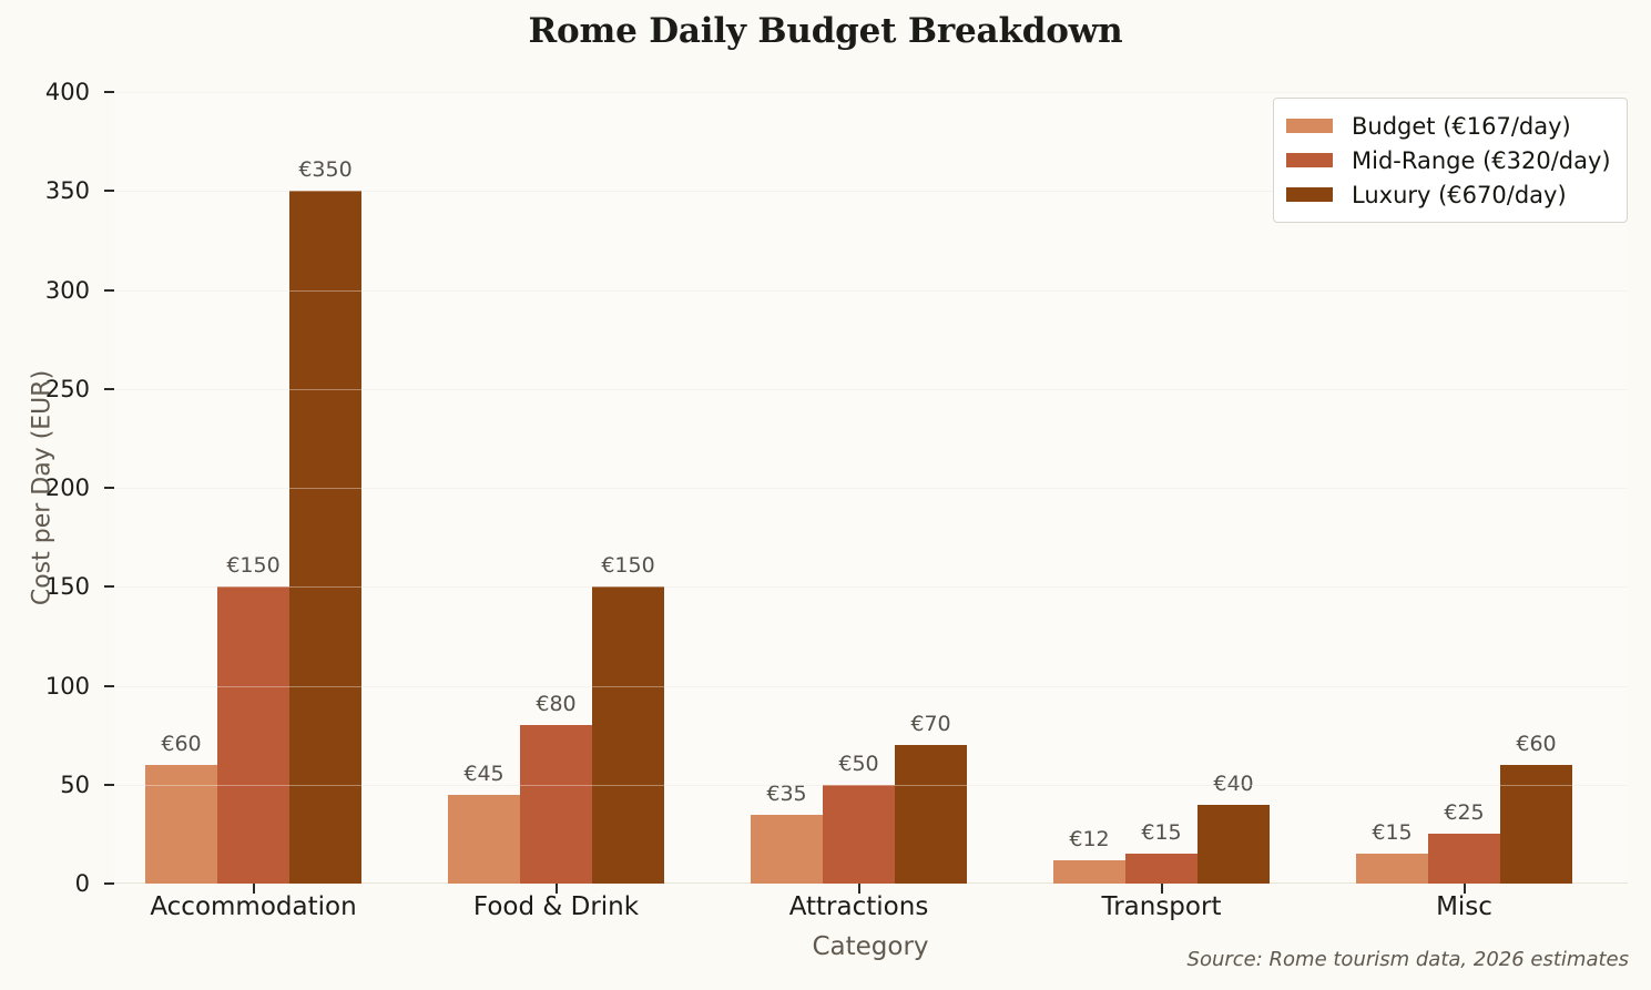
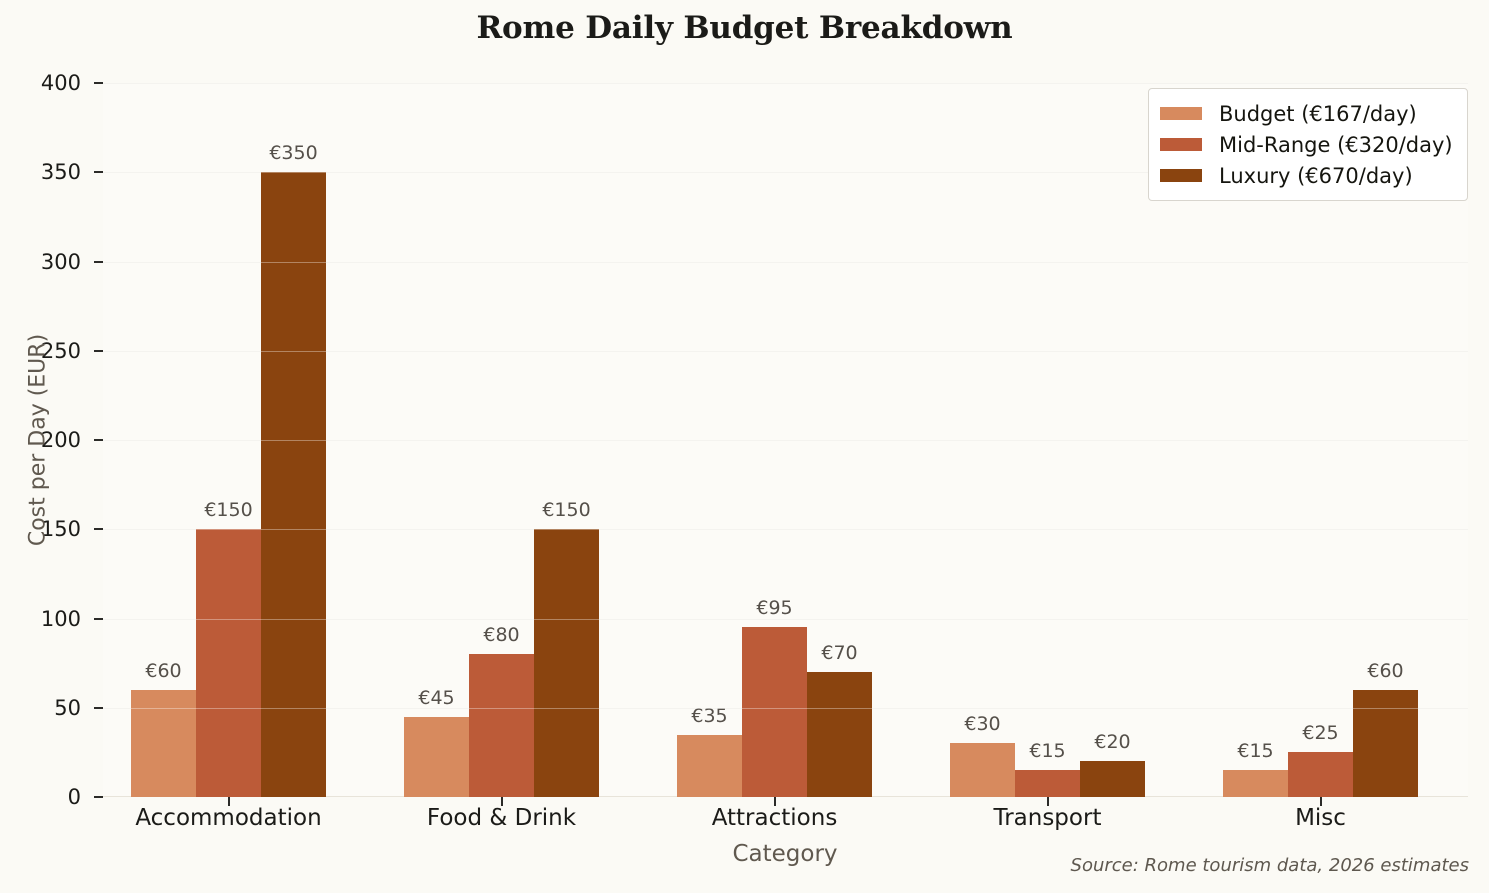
Mid-Range (€320/day)/Attractions: €50 -> €95
Budget (€167/day)/Transport: €12 -> €30
Luxury (€670/day)/Transport: €40 -> €20
